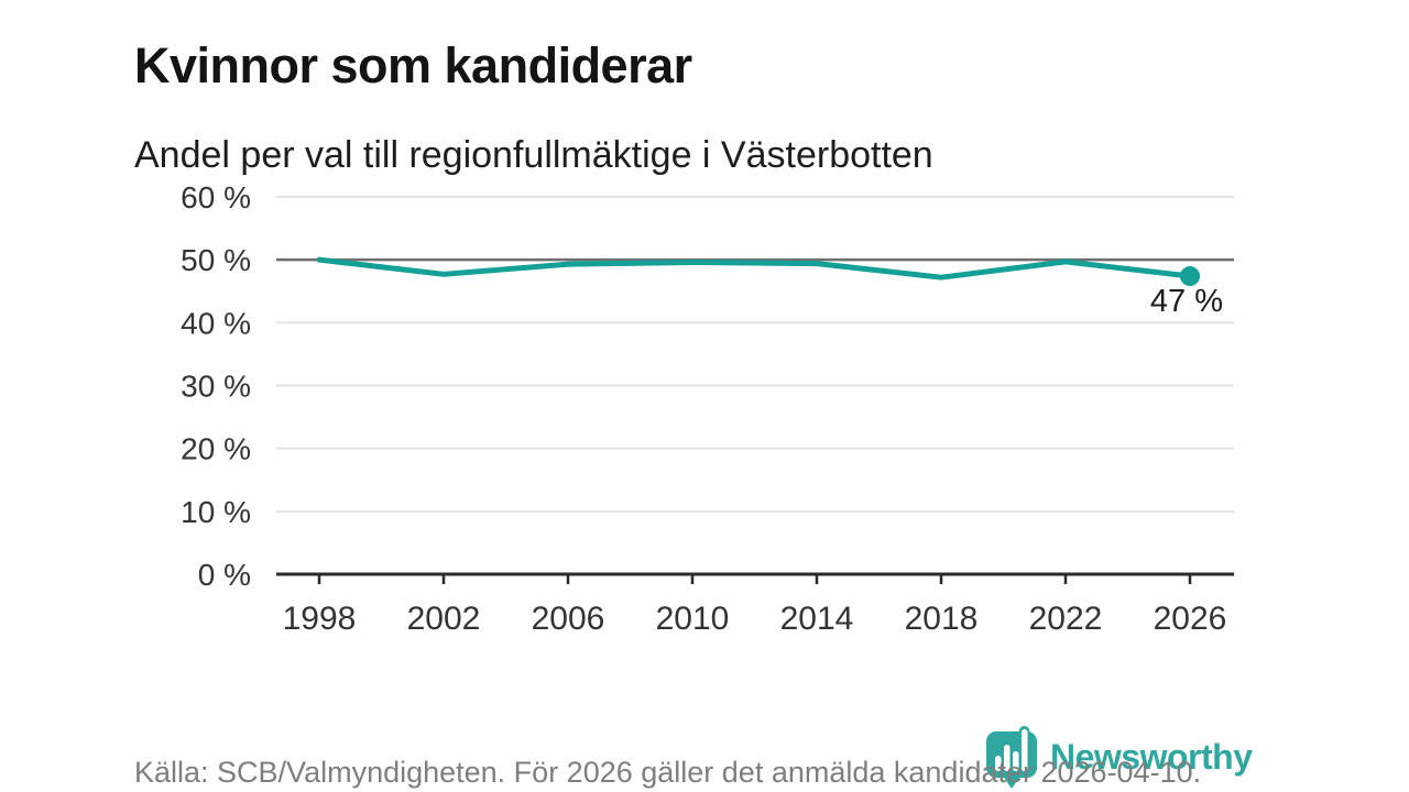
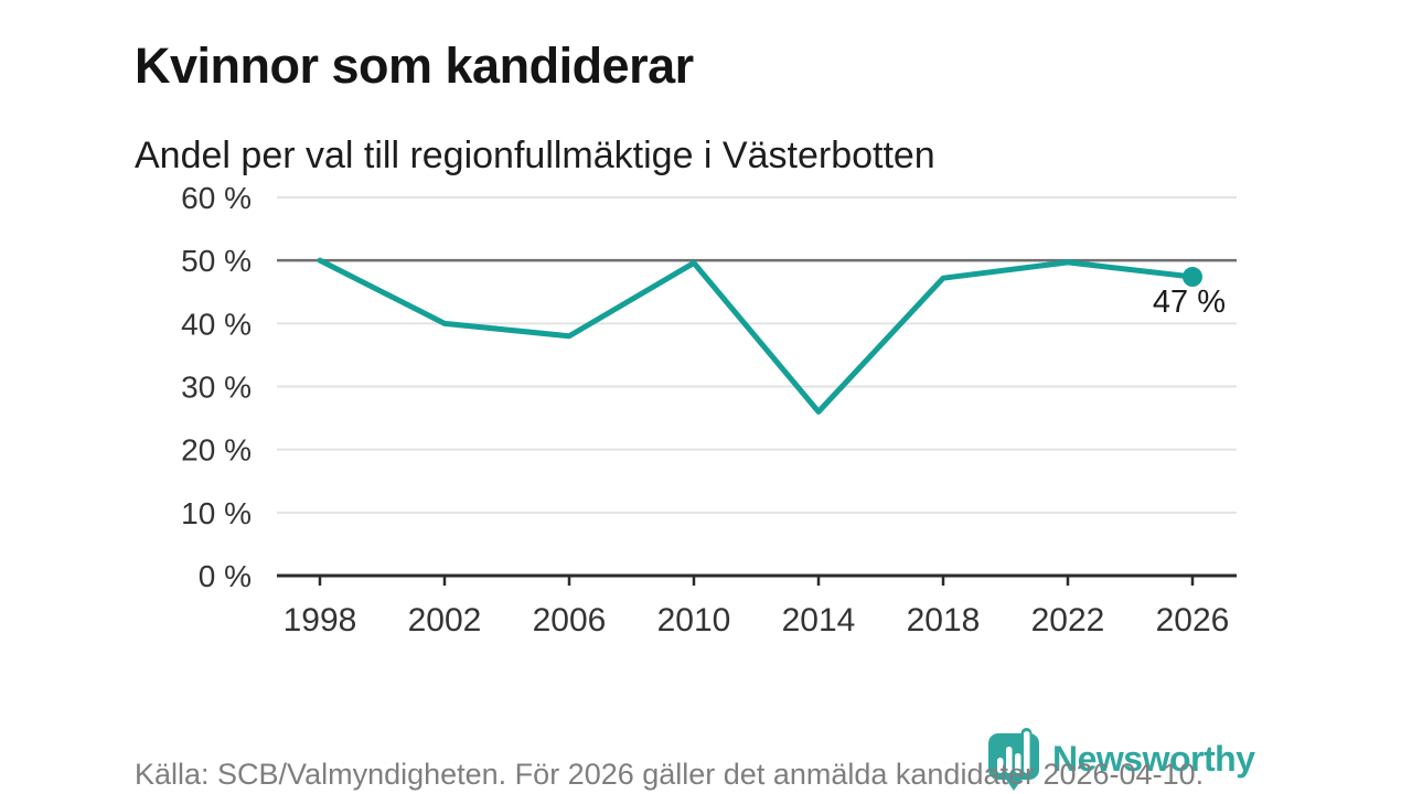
2002: 48% -> 40%
2006: 49% -> 38%
2014: 49% -> 26%
